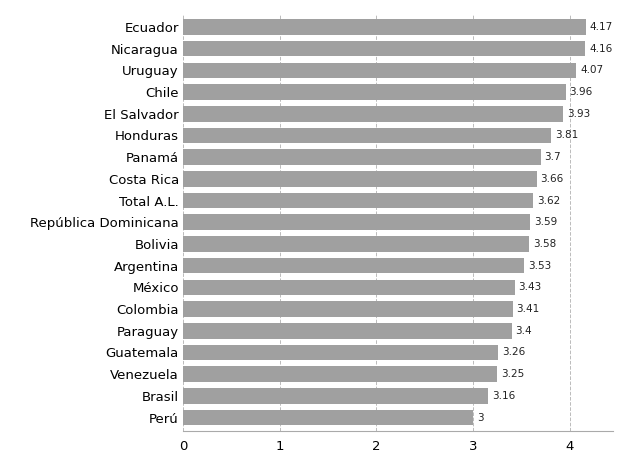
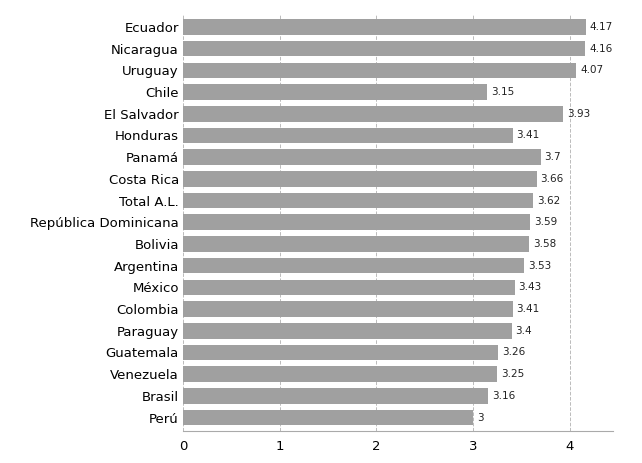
Chile: 3.96 -> 3.15
Honduras: 3.81 -> 3.41
